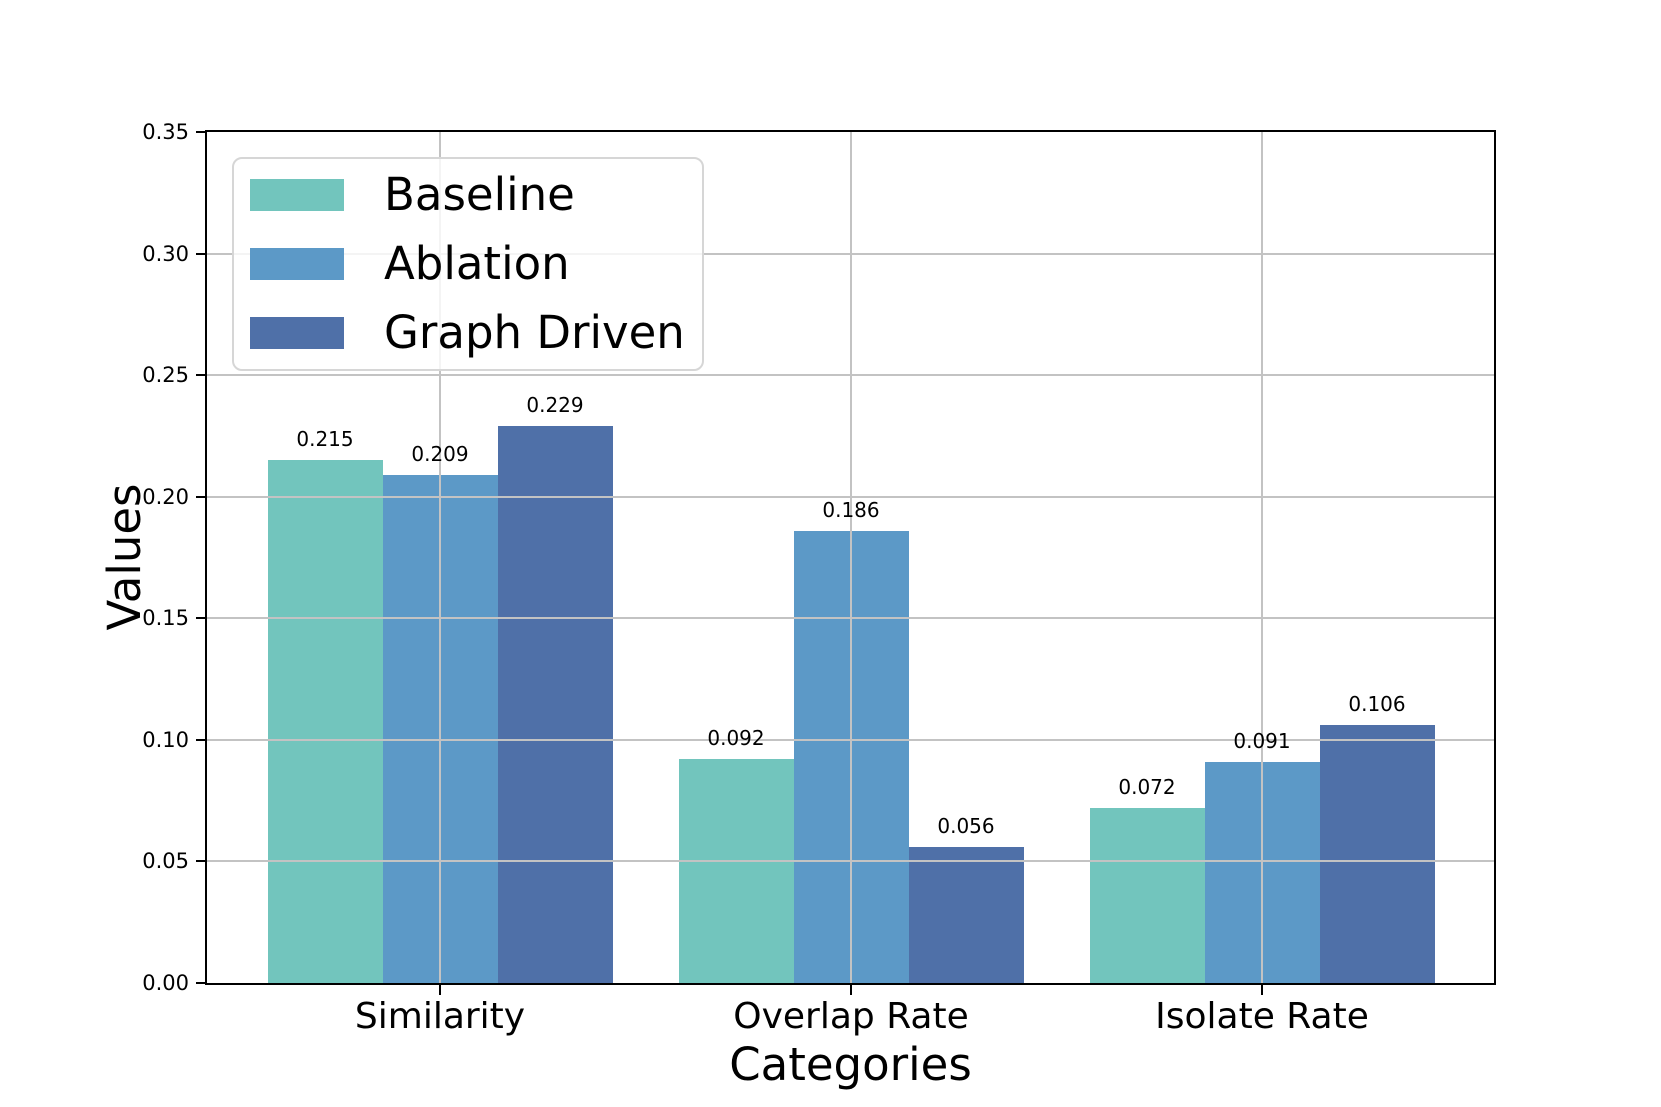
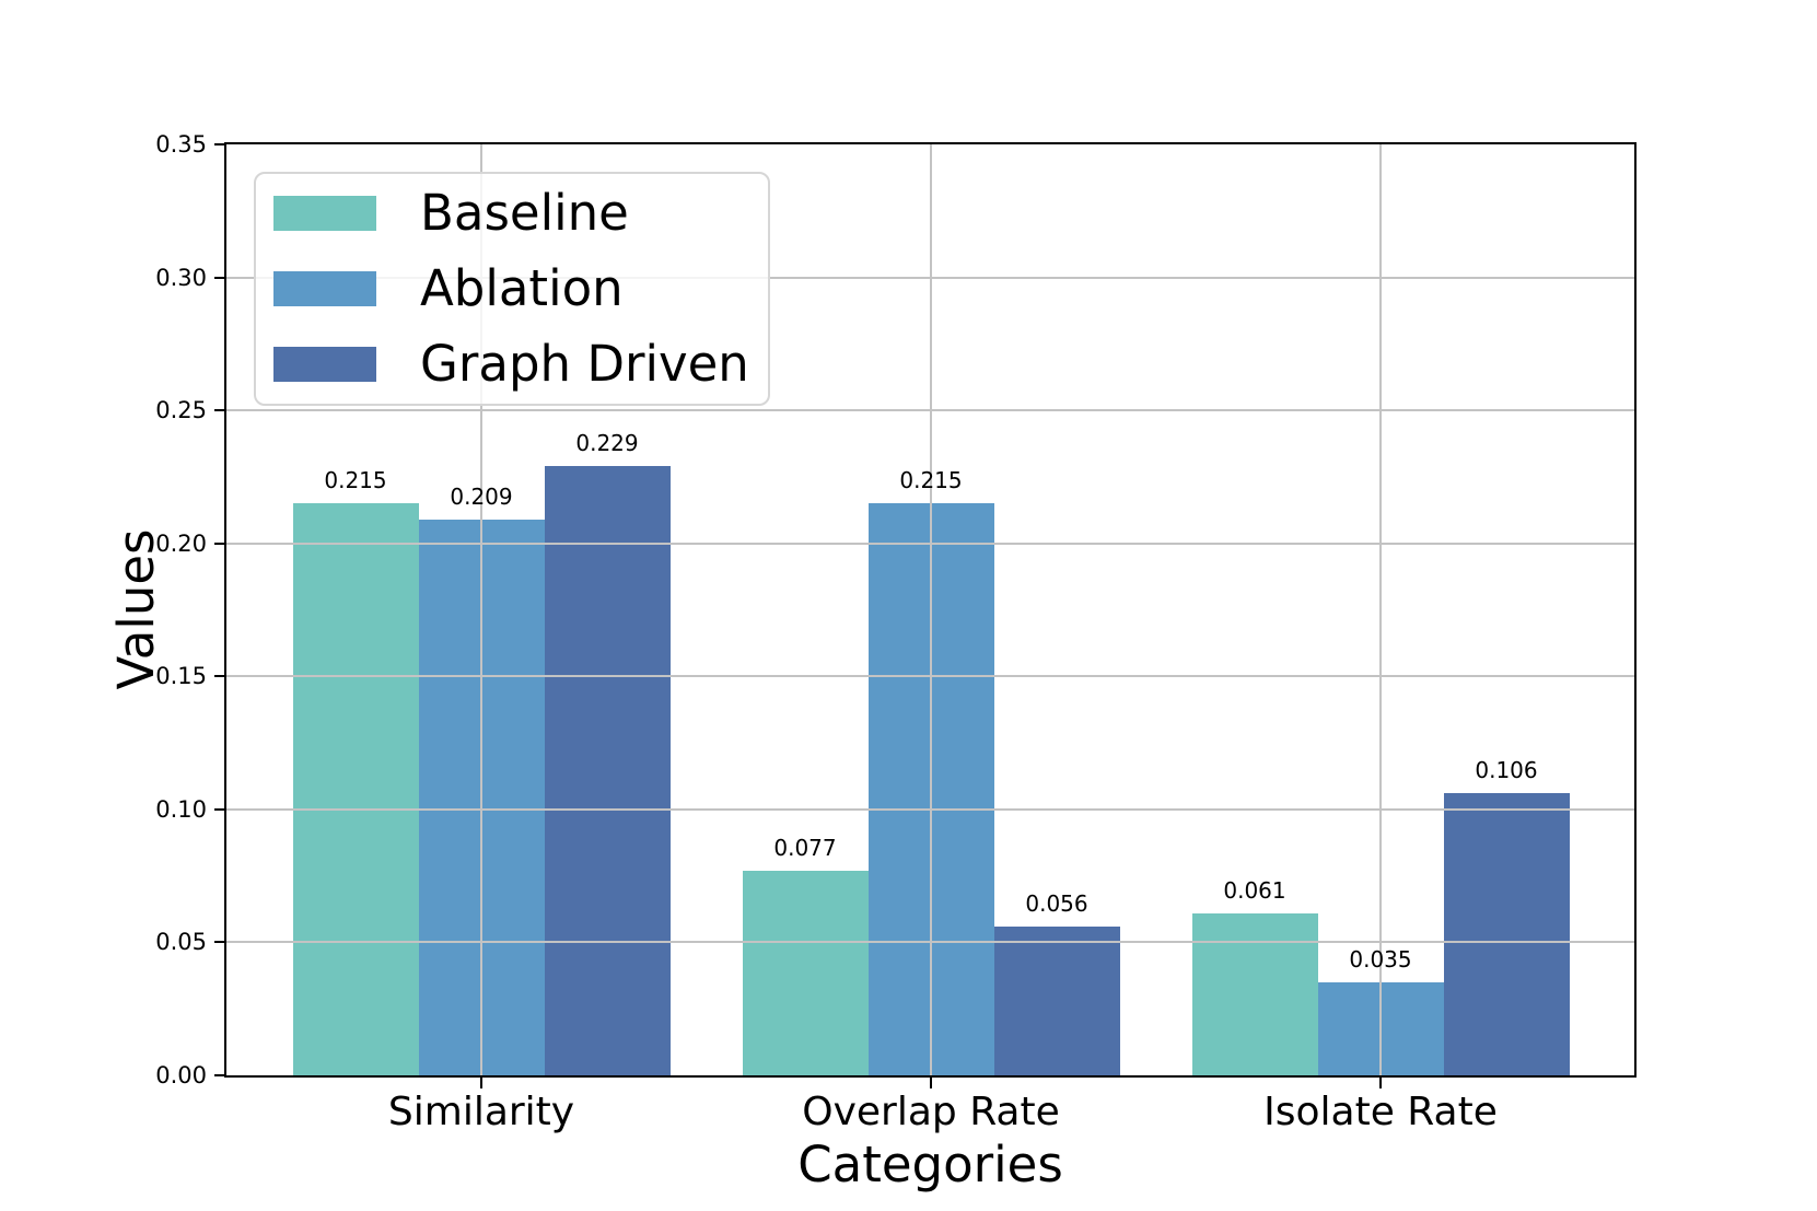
Baseline/Overlap Rate: 0.092 -> 0.077
Ablation/Overlap Rate: 0.186 -> 0.215
Baseline/Isolate Rate: 0.072 -> 0.061
Ablation/Isolate Rate: 0.091 -> 0.035
